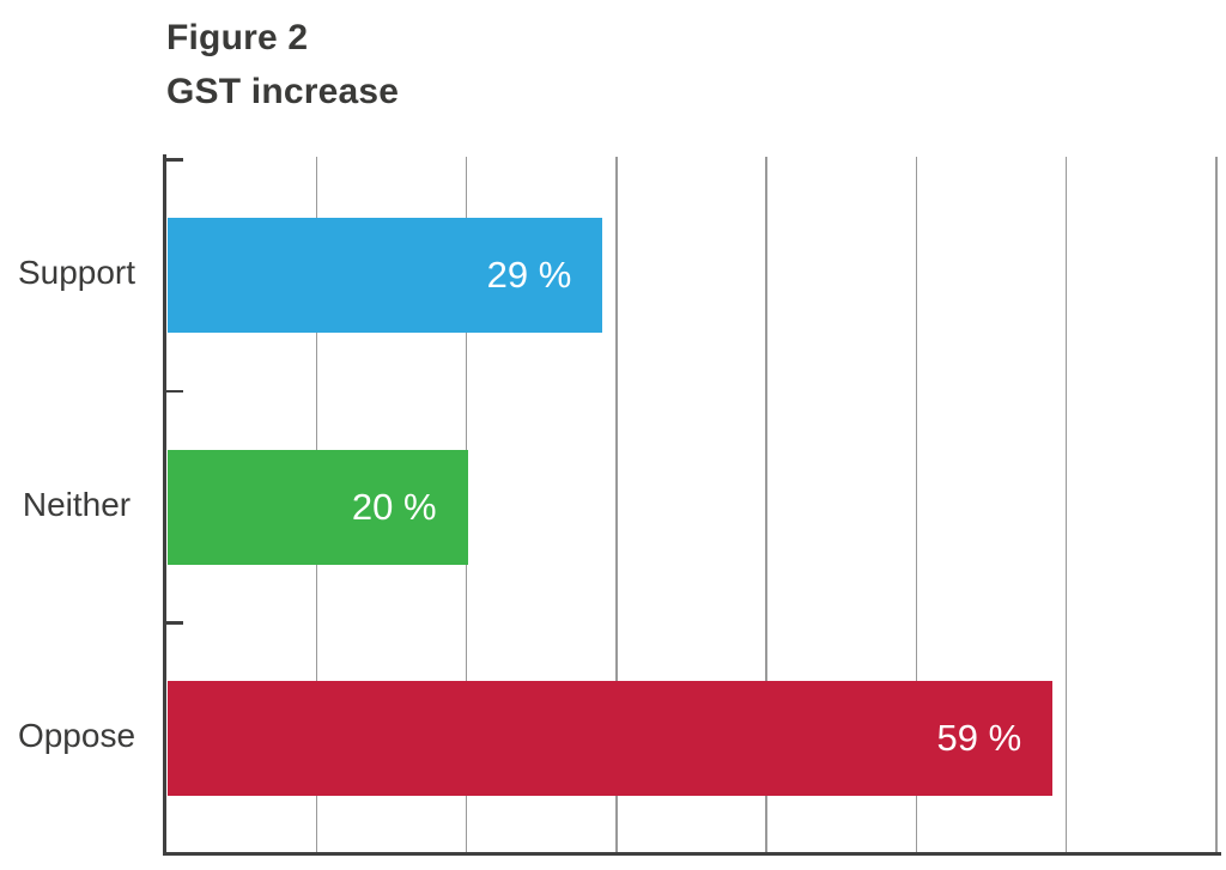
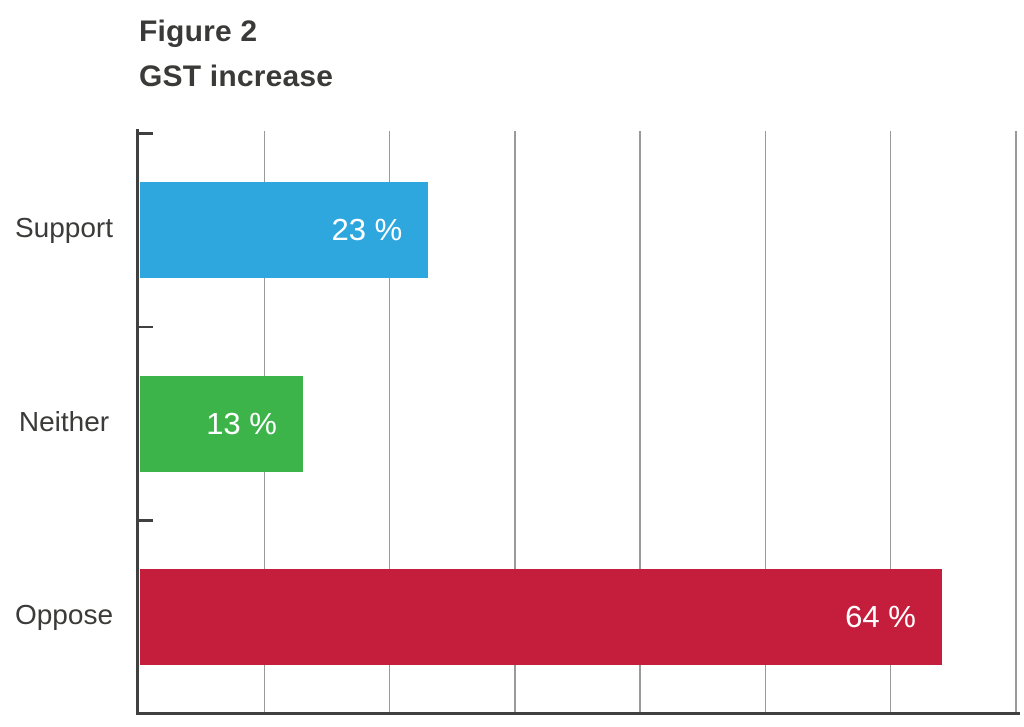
Support: 29 -> 23
Neither: 20 -> 13
Oppose: 59 -> 64
